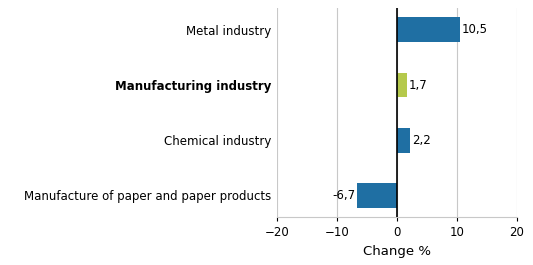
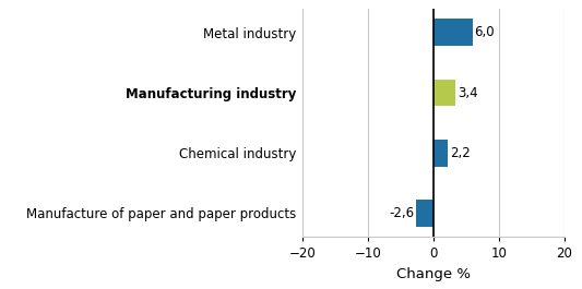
Metal industry: 10,5 -> 6,0
Manufacturing industry: 1,7 -> 3,4
Manufacture of paper and paper products: -6,7 -> -2,6
